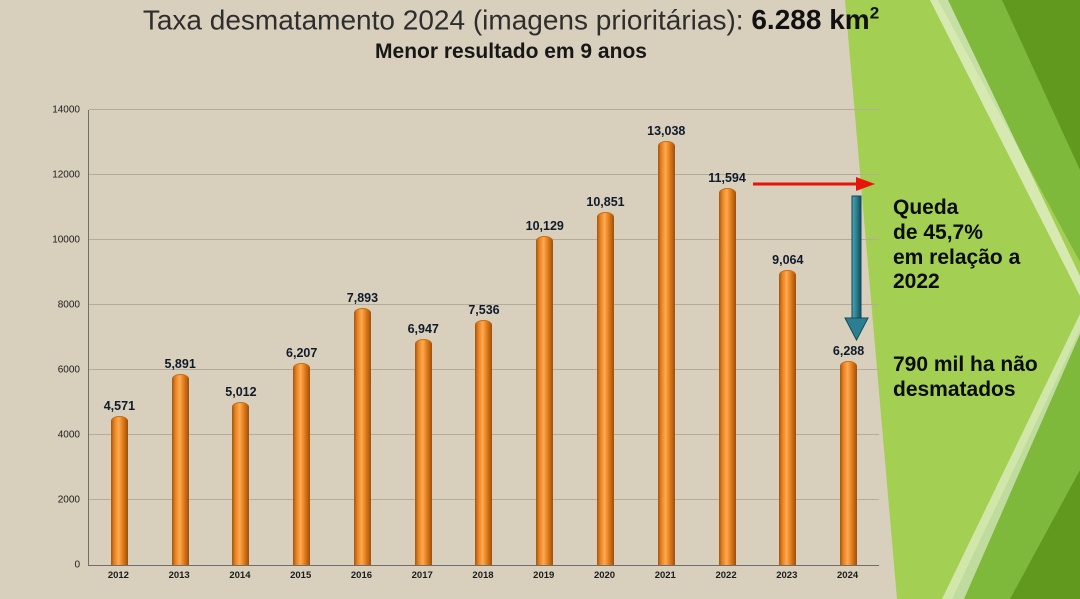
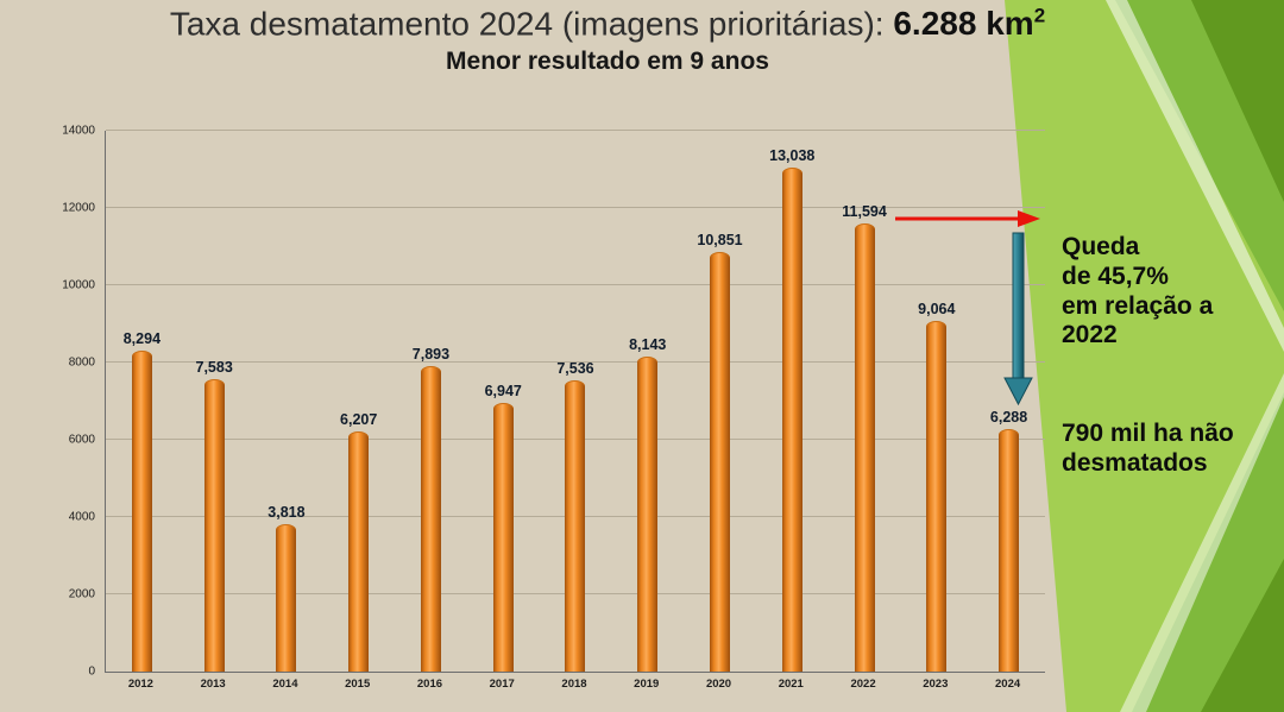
2012: 4,571 -> 8,294
2013: 5,891 -> 7,583
2014: 5,012 -> 3,818
2019: 10,129 -> 8,143
